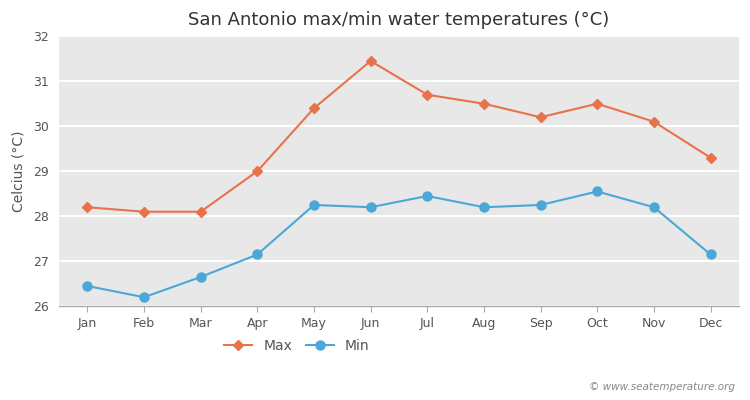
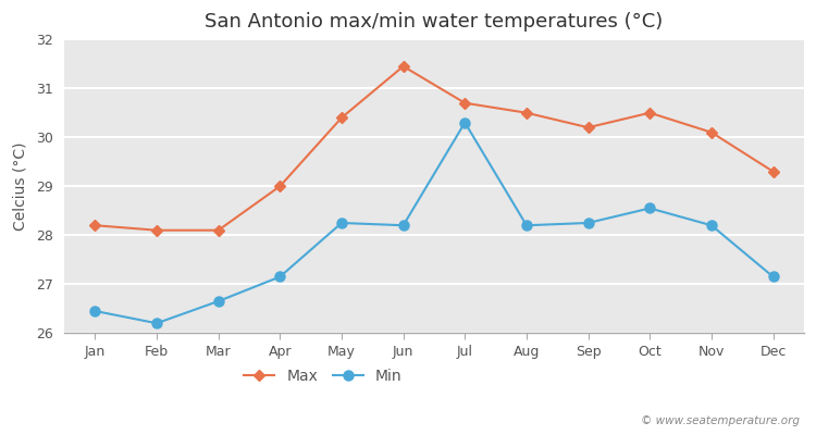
Min/Jul: 28.45 -> 30.30
